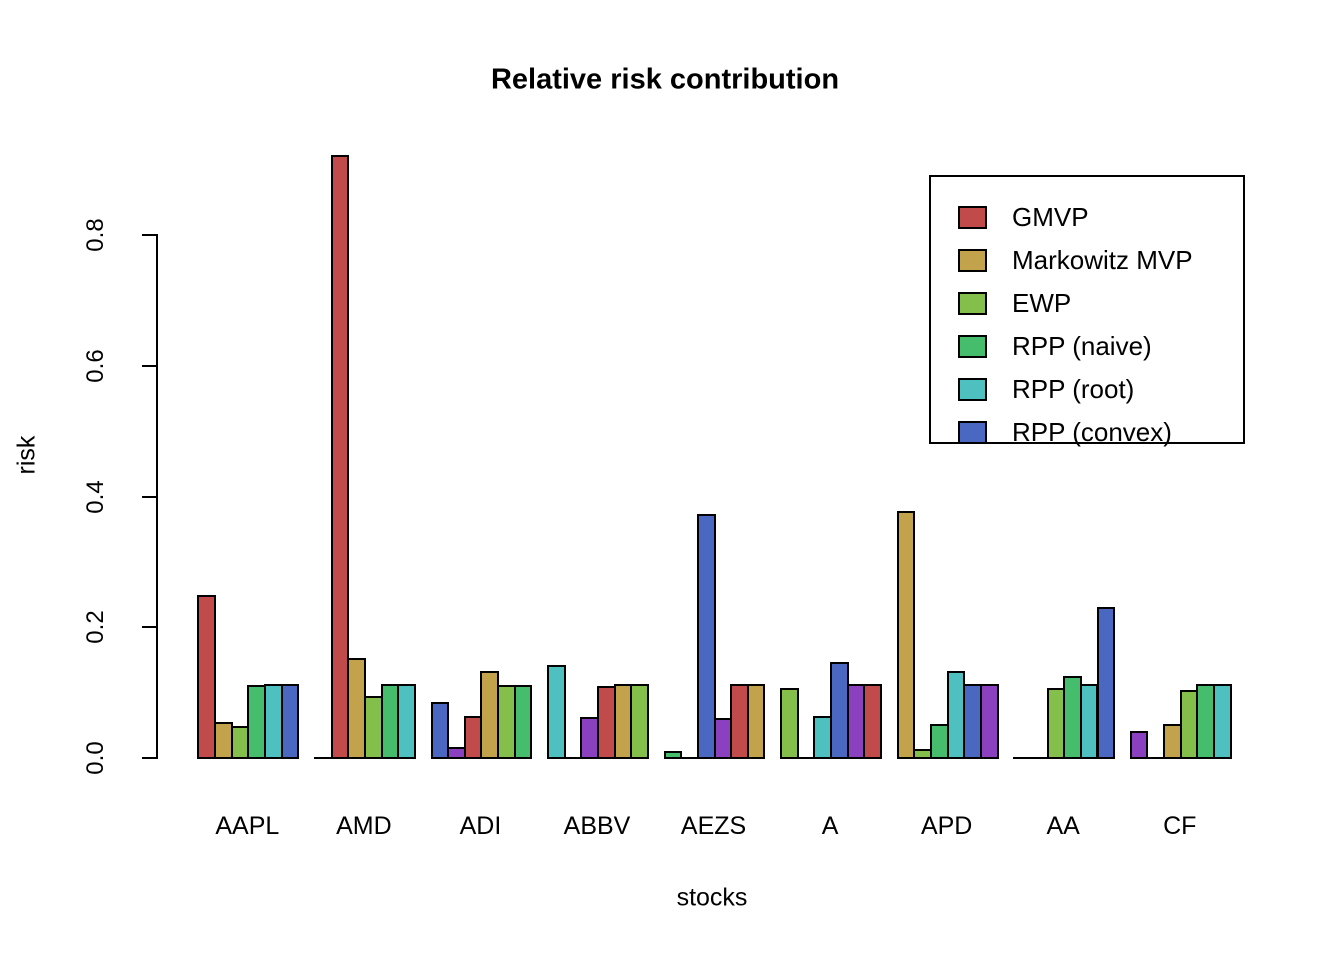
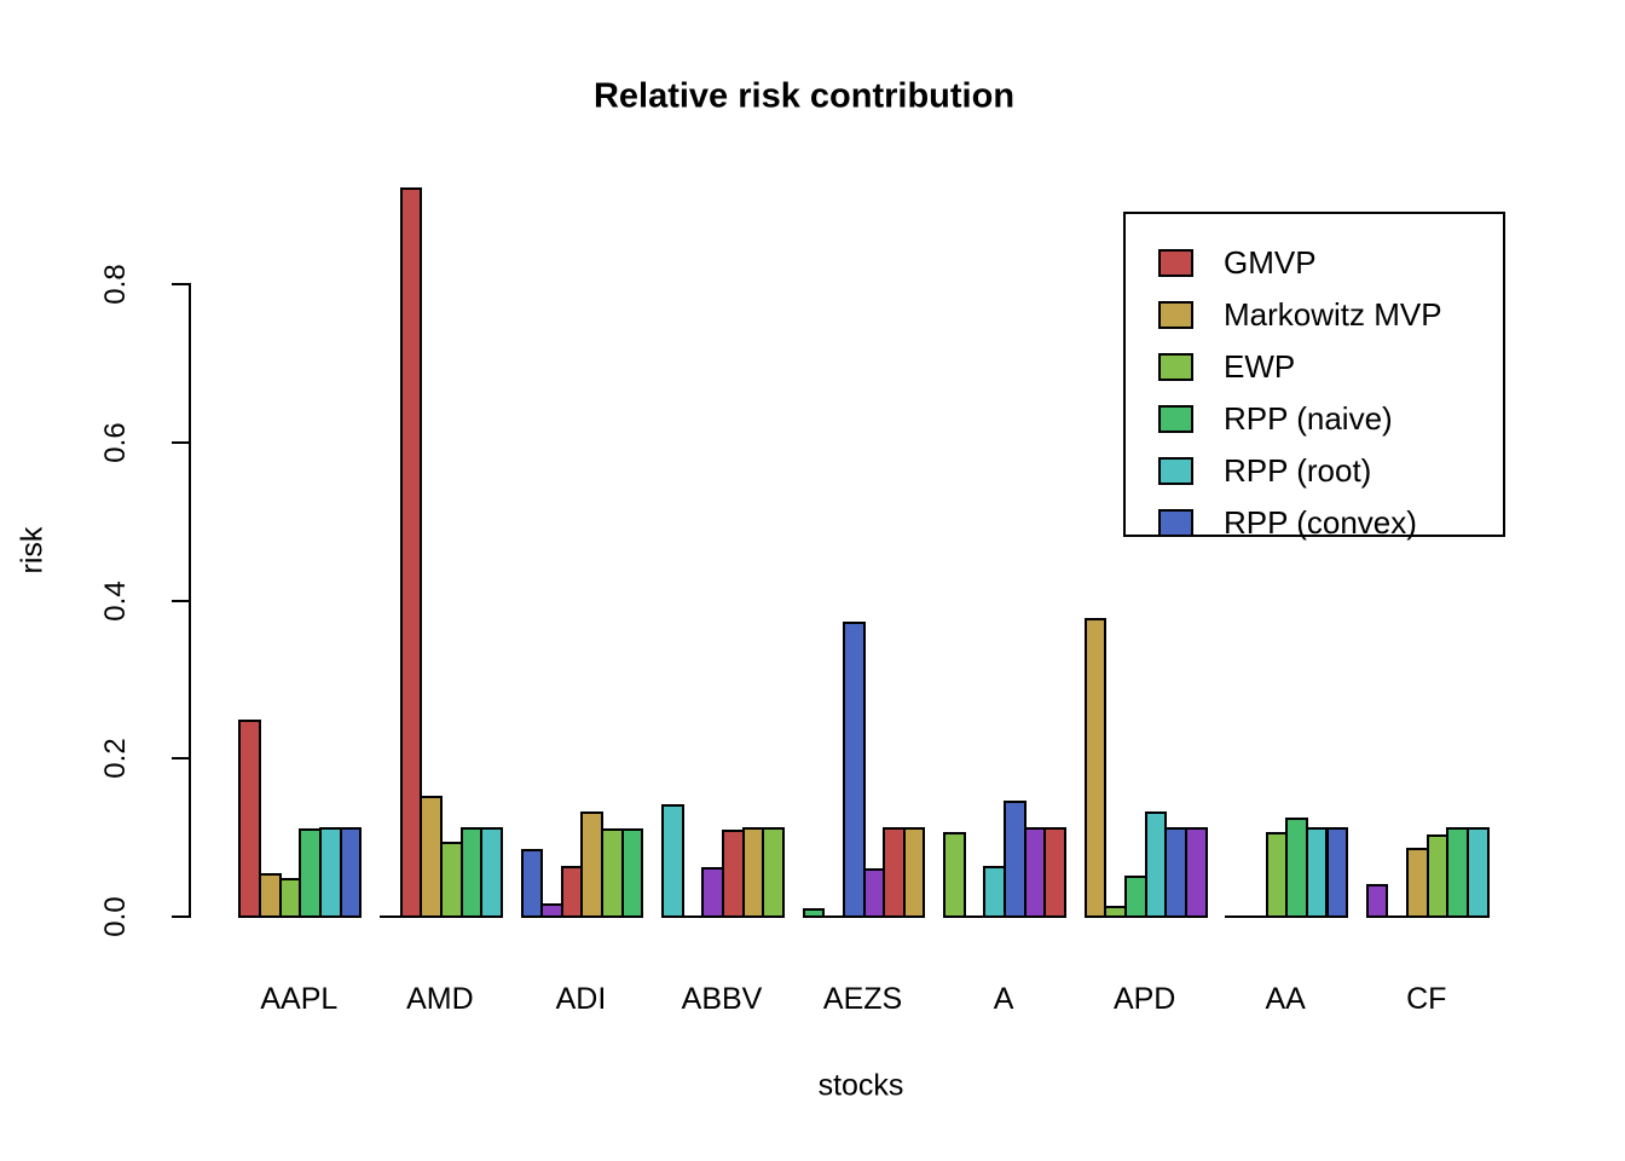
RPP (convex)/AA: 0.23 -> 0.11
EWP/CF: 0.05 -> 0.09
